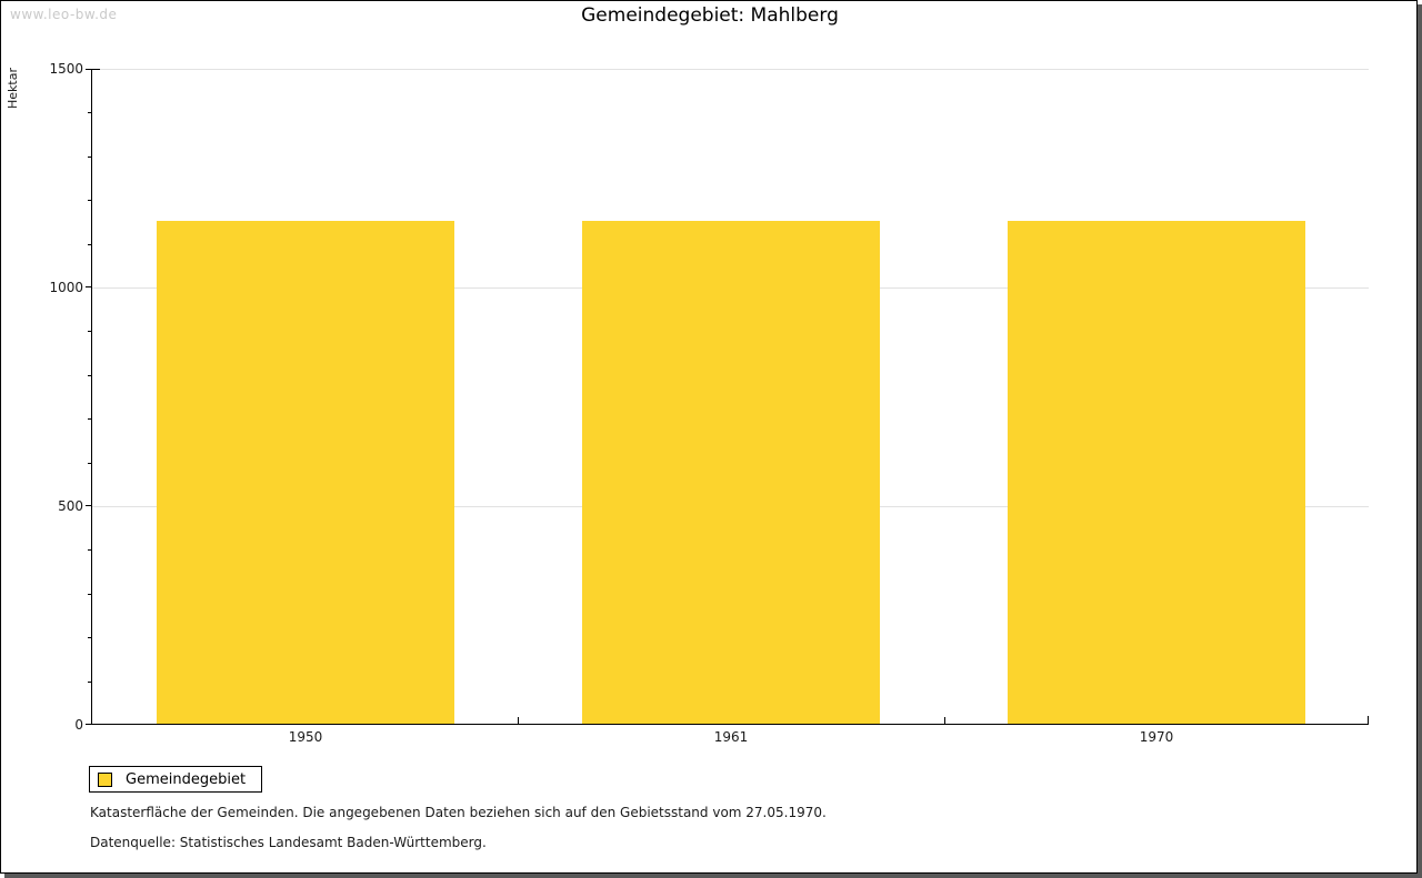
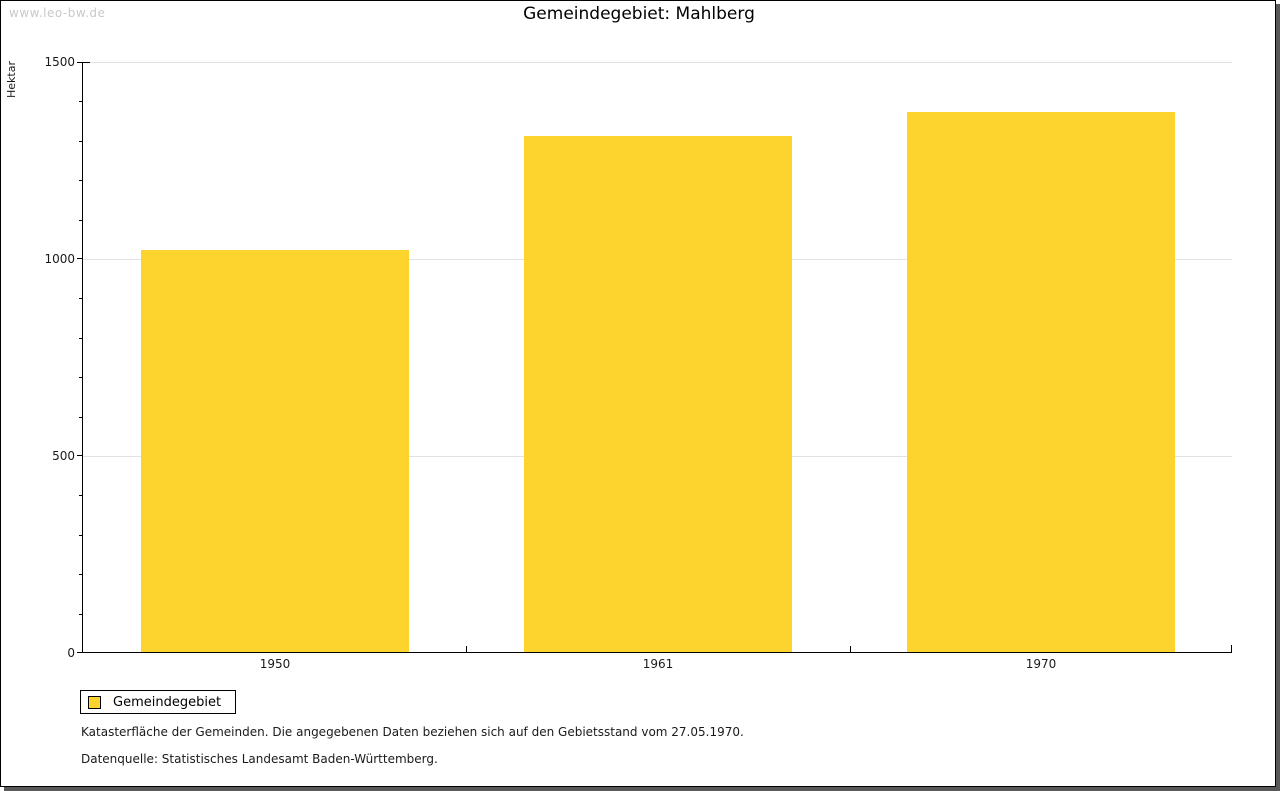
1950: 1150 -> 1020
1961: 1150 -> 1310
1970: 1150 -> 1370
